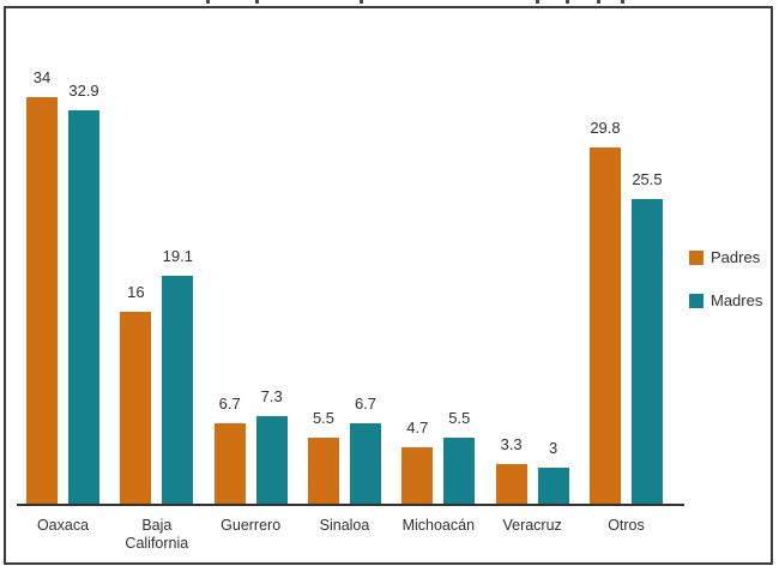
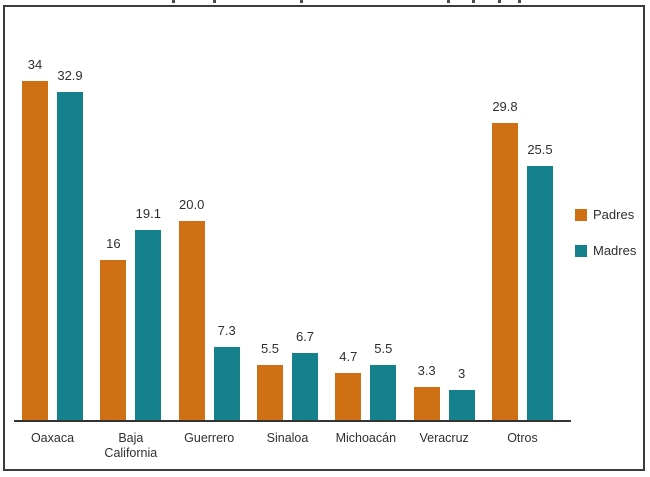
Padres/Guerrero: 6.7 -> 20.0
